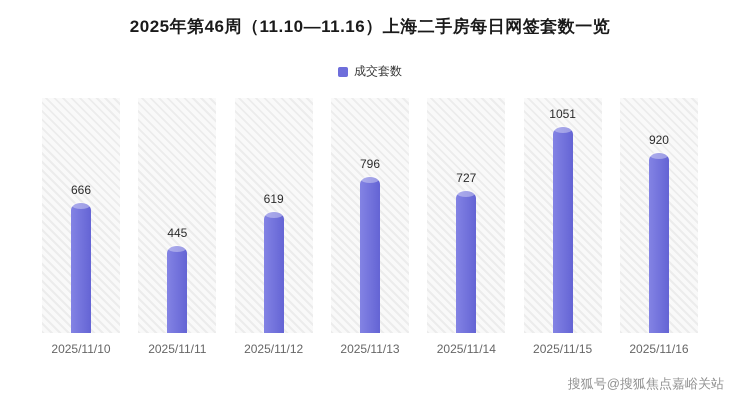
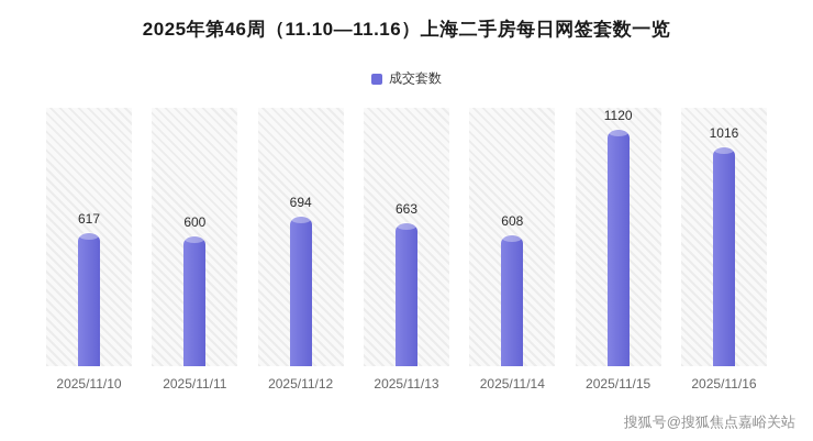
2025/11/10: 666 -> 617
2025/11/11: 445 -> 600
2025/11/12: 619 -> 694
2025/11/13: 796 -> 663
2025/11/14: 727 -> 608
2025/11/15: 1051 -> 1120
2025/11/16: 920 -> 1016
